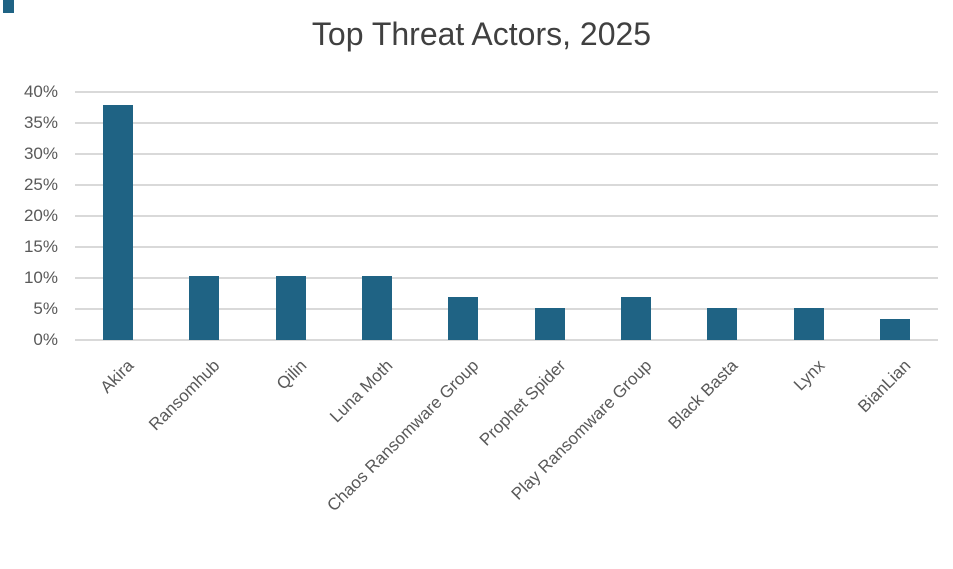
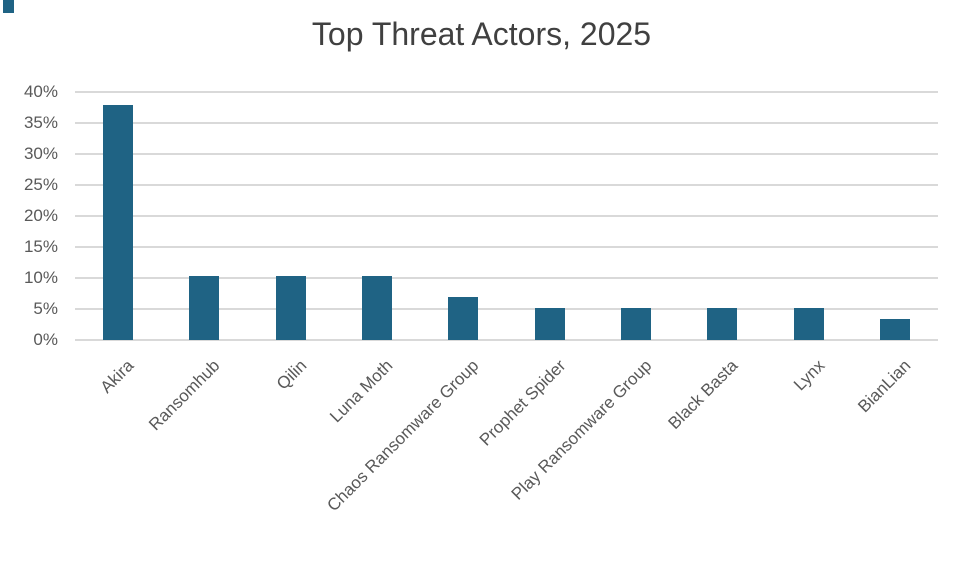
Play Ransomware Group: 7% -> 5%
